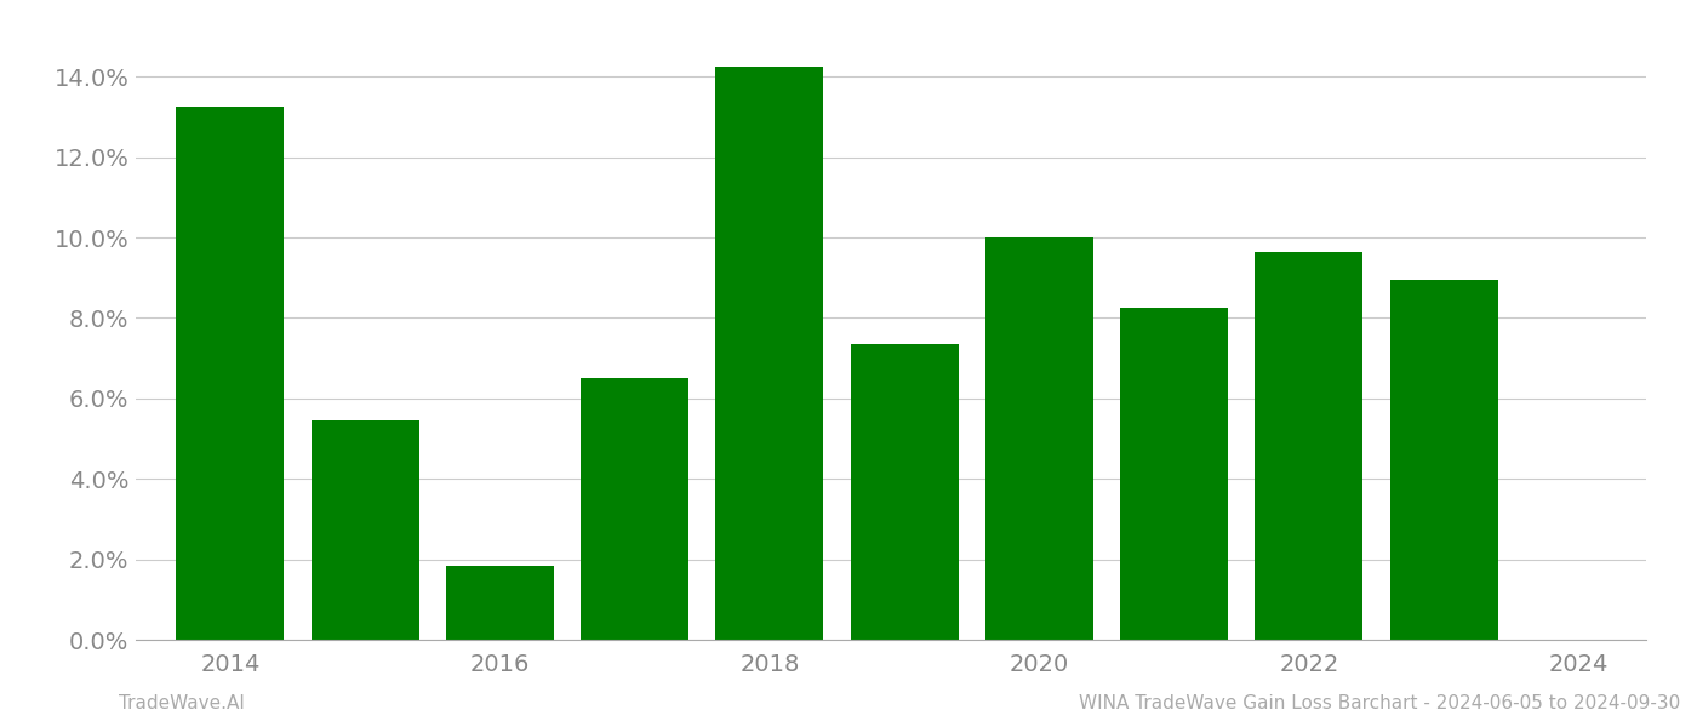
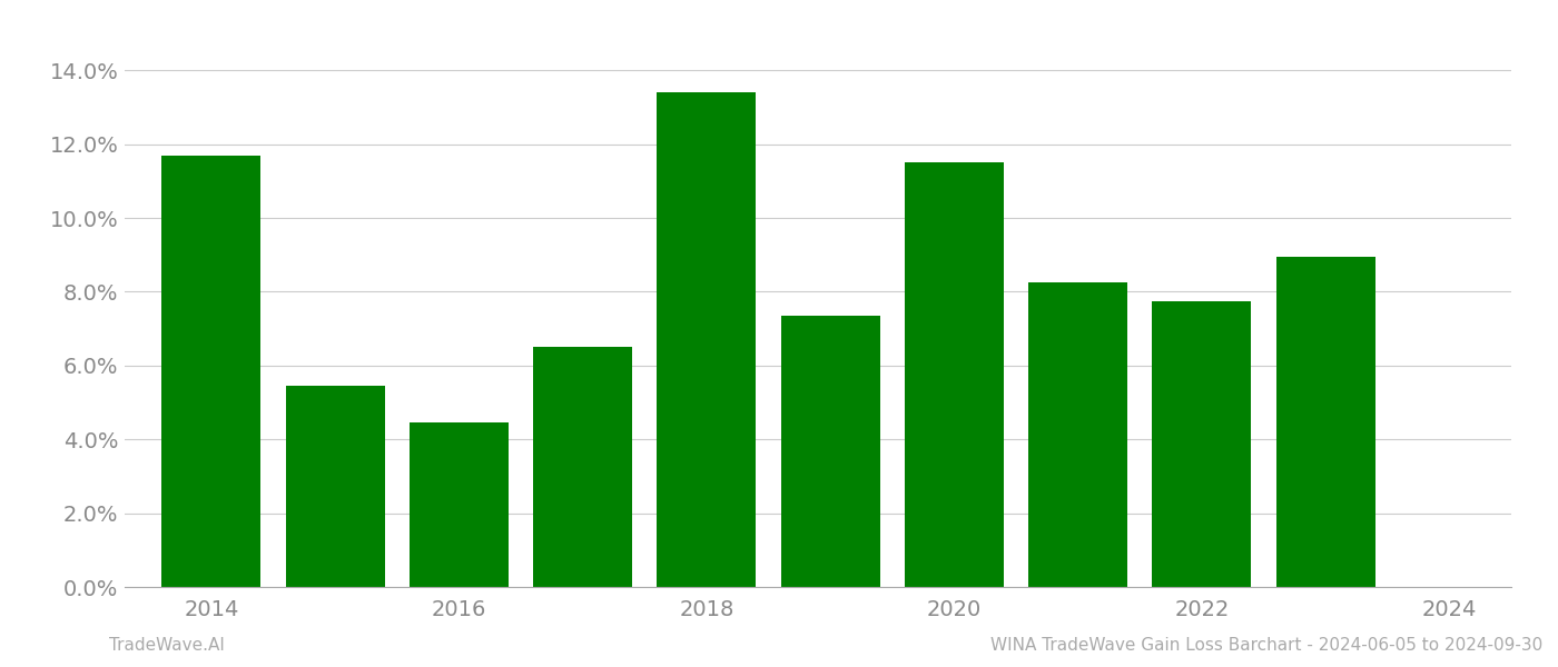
2014: 13.25% -> 11.70%
2016: 1.85% -> 4.45%
2018: 14.25% -> 13.40%
2020: 10.00% -> 11.50%
2022: 9.65% -> 7.75%
